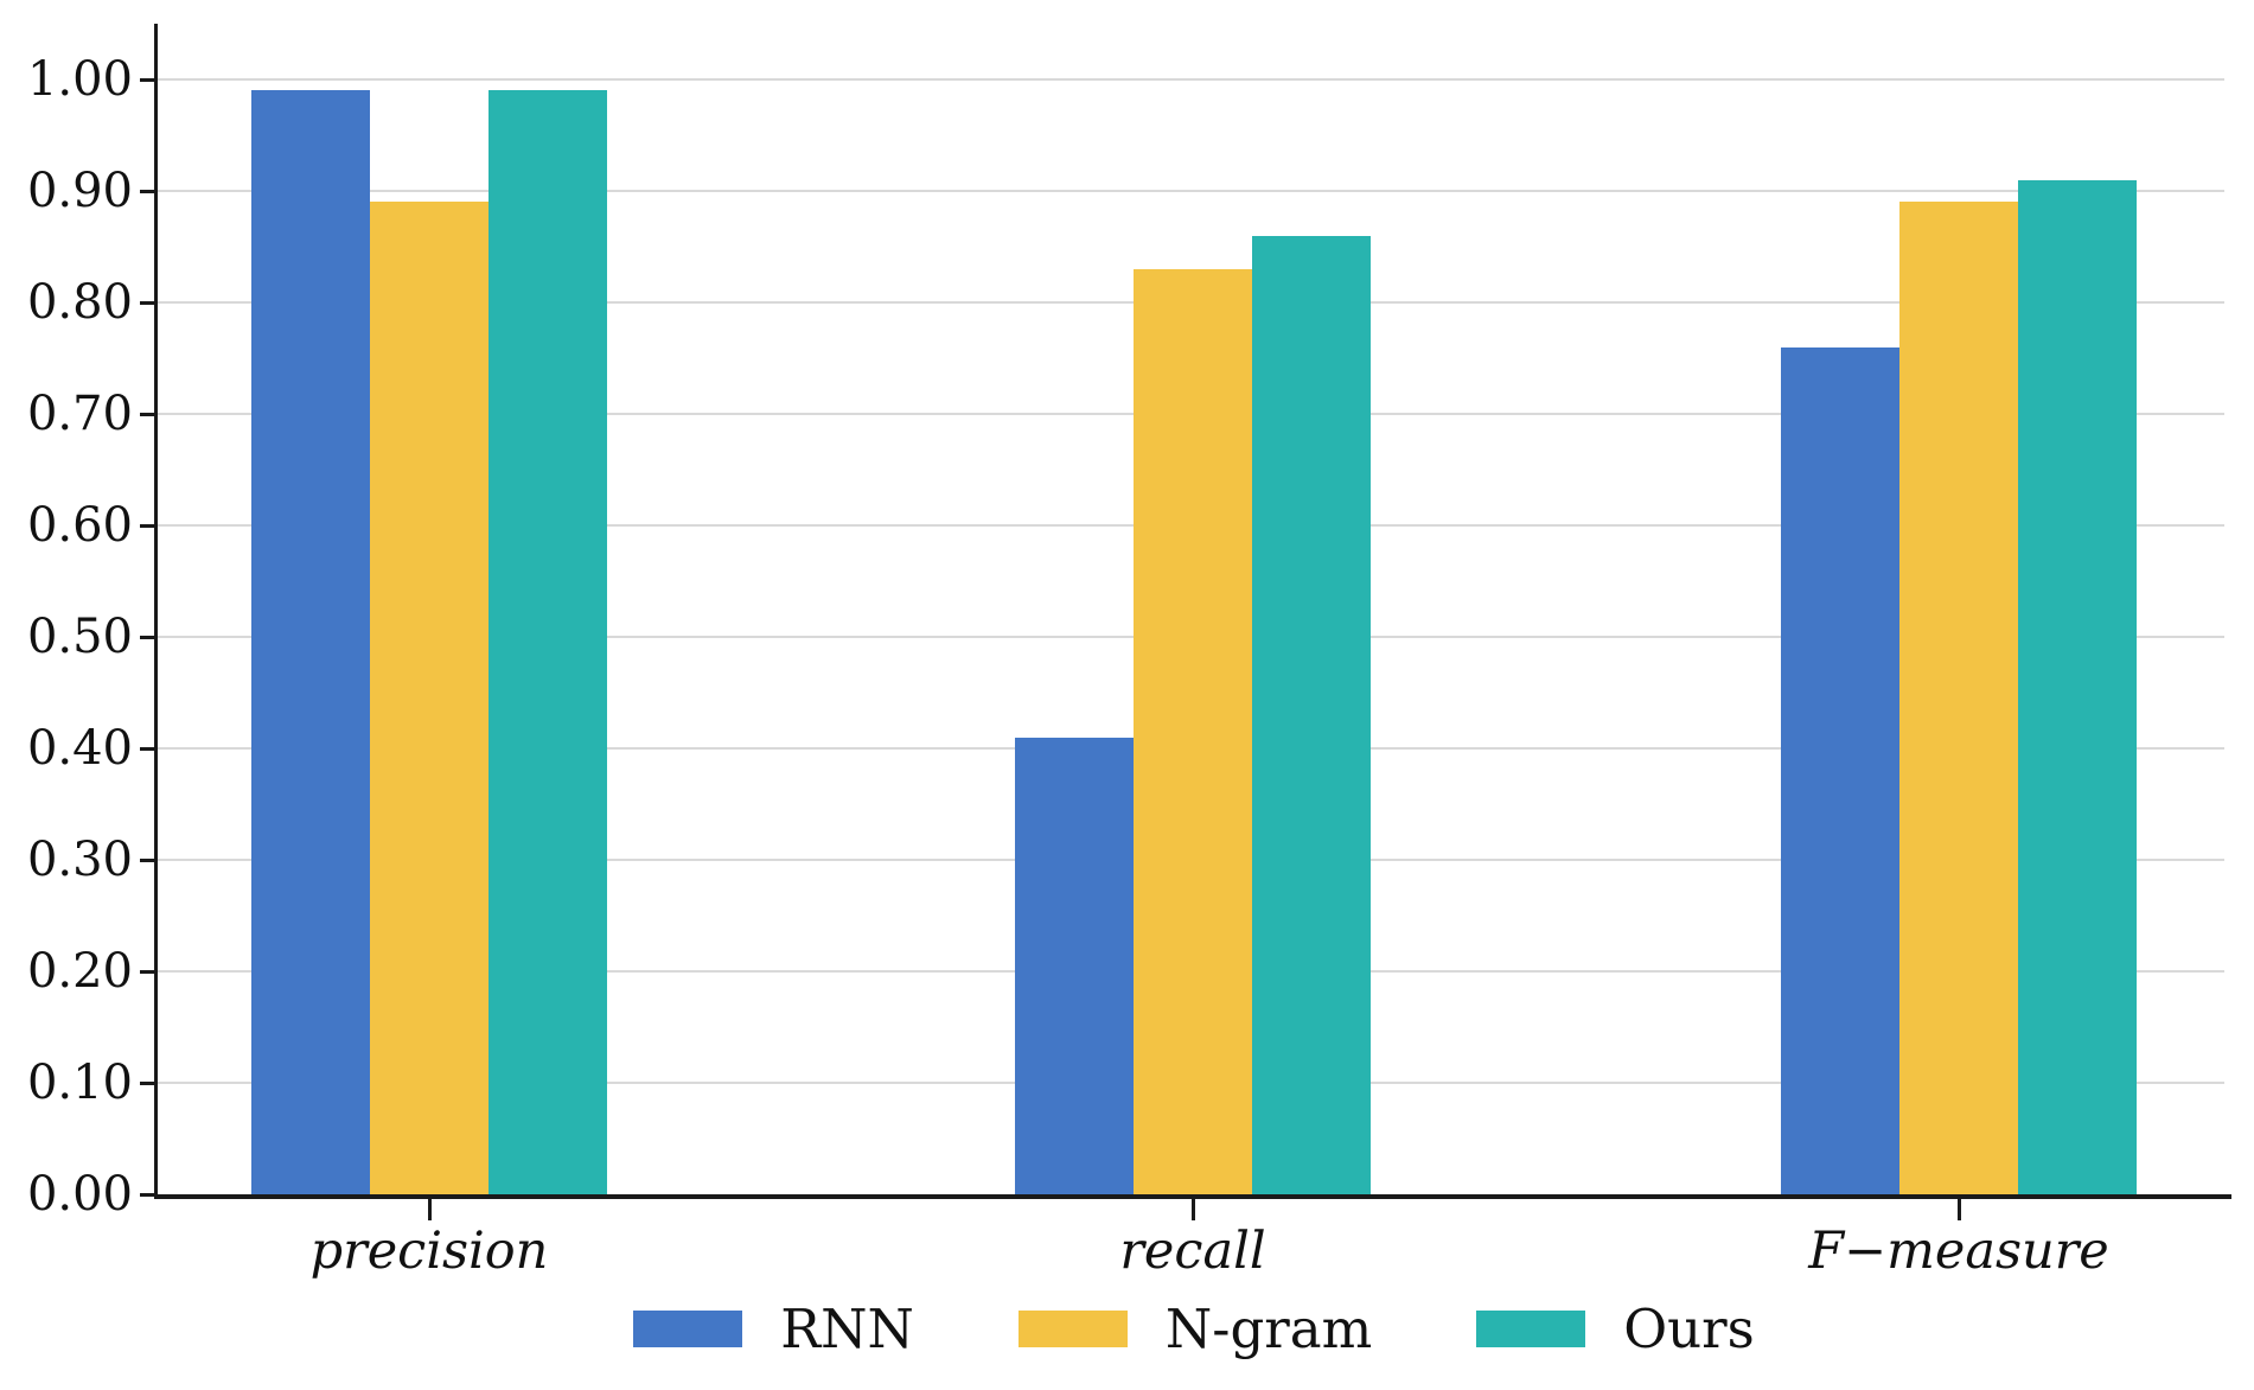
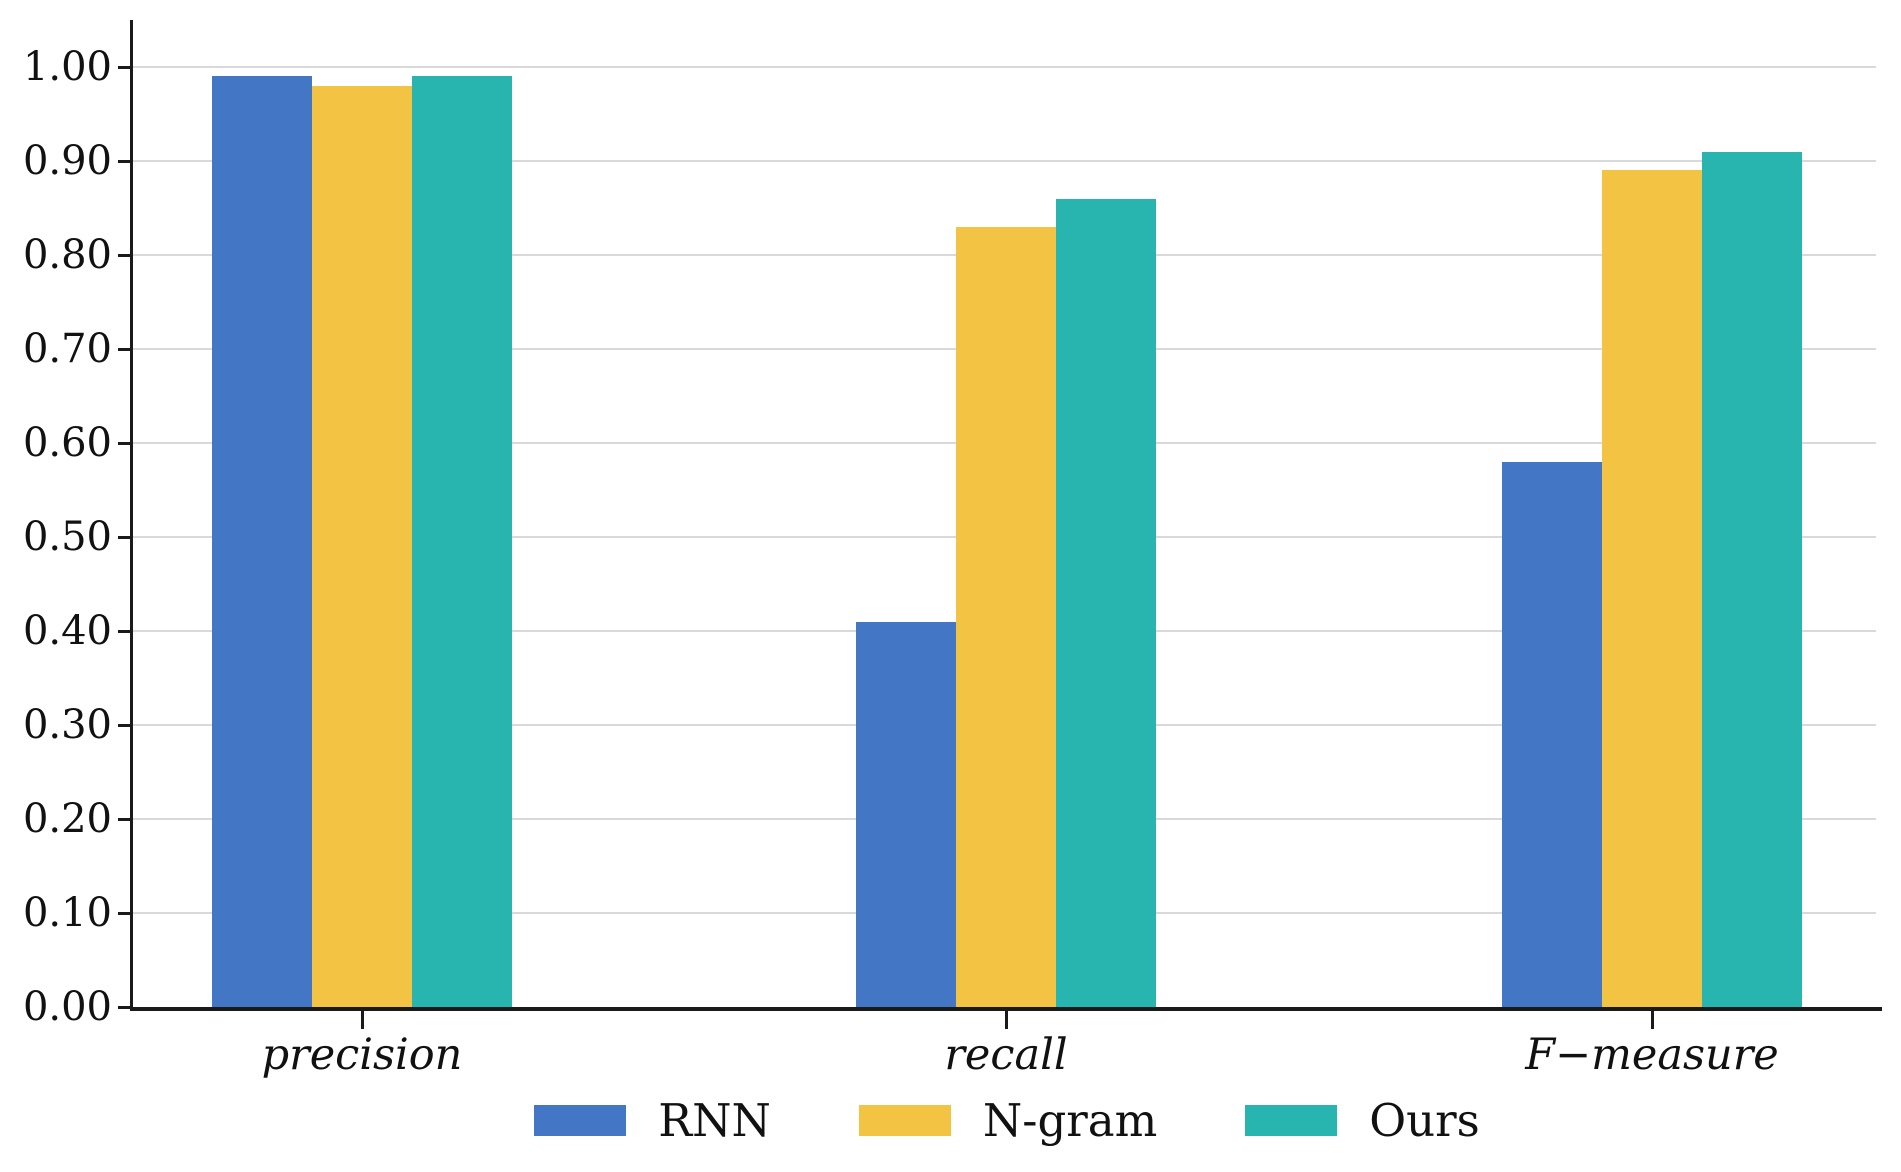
N-gram/precision: 0.89 -> 0.98
RNN/F−measure: 0.76 -> 0.58
